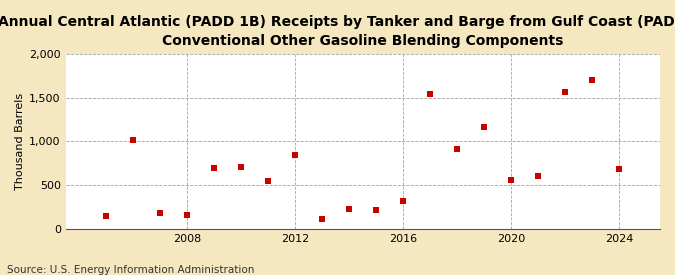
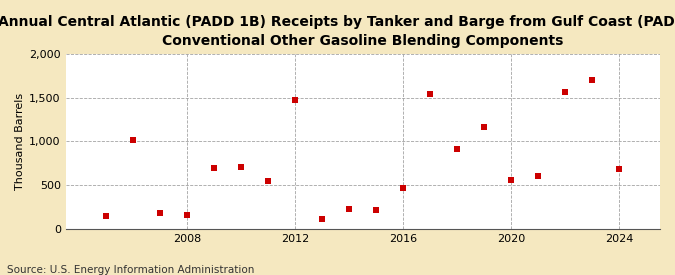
2012: 840 -> 1,470
2016: 320 -> 470
